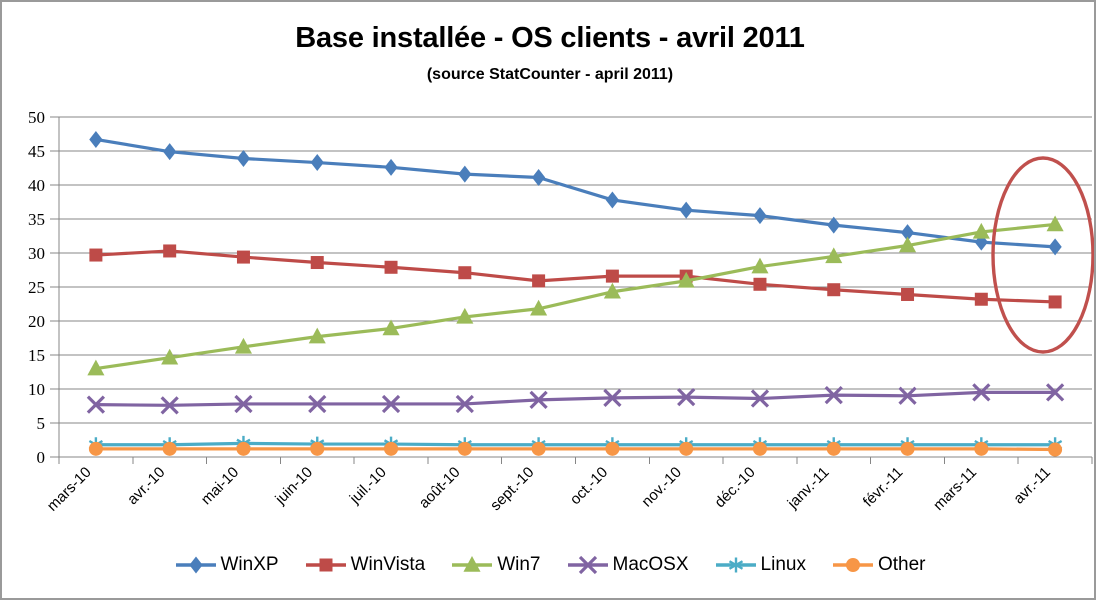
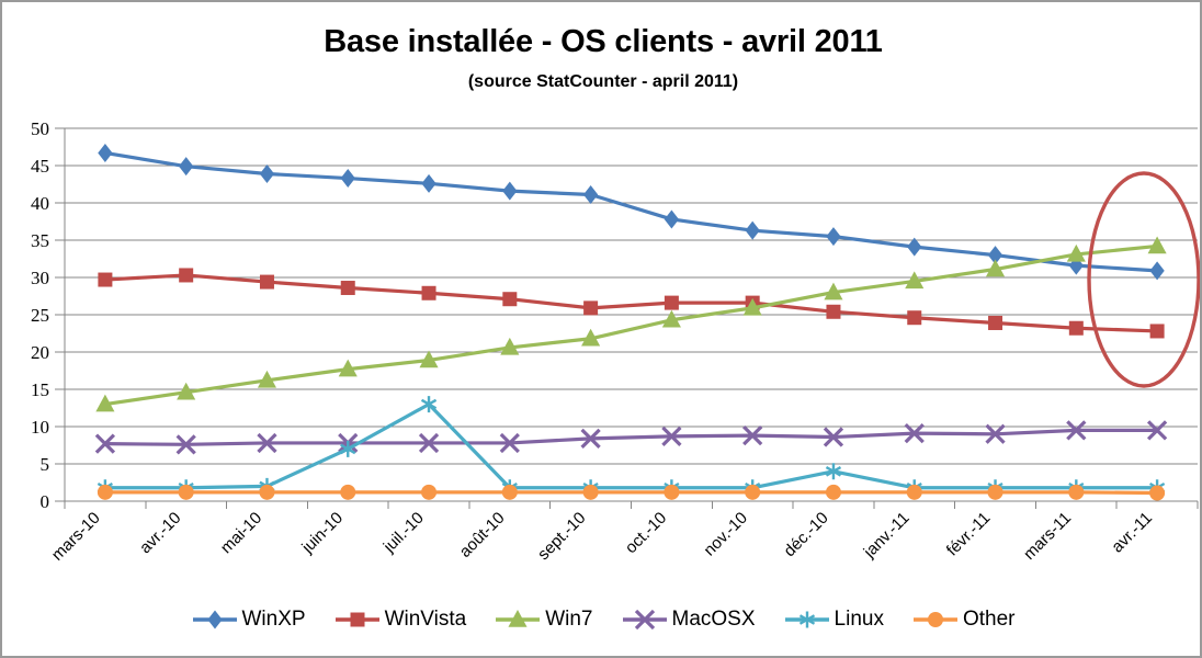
Linux/juin-10: 2 -> 7
Linux/juil.-10: 2 -> 13
Linux/déc.-10: 2 -> 4
